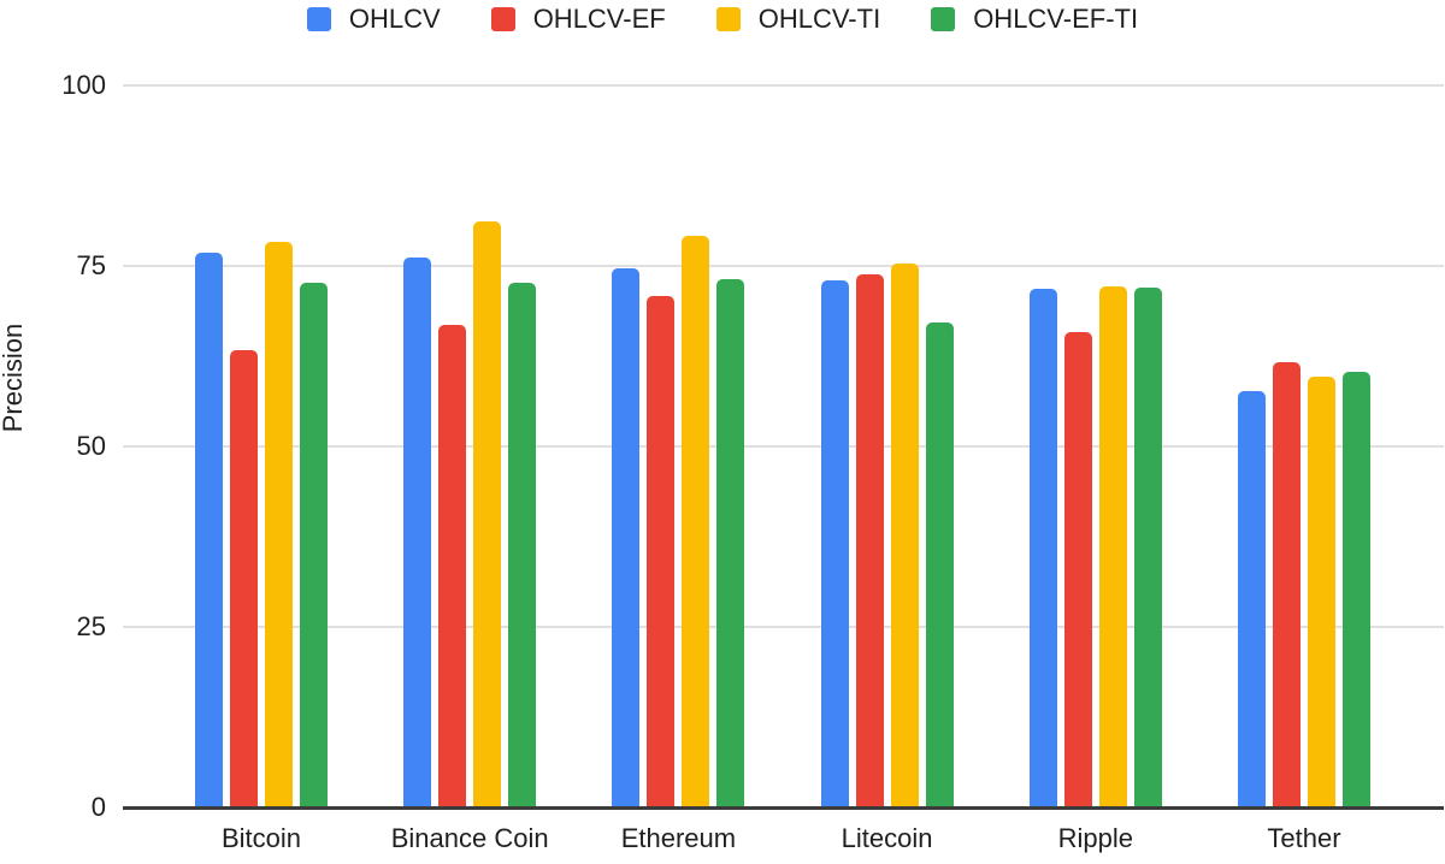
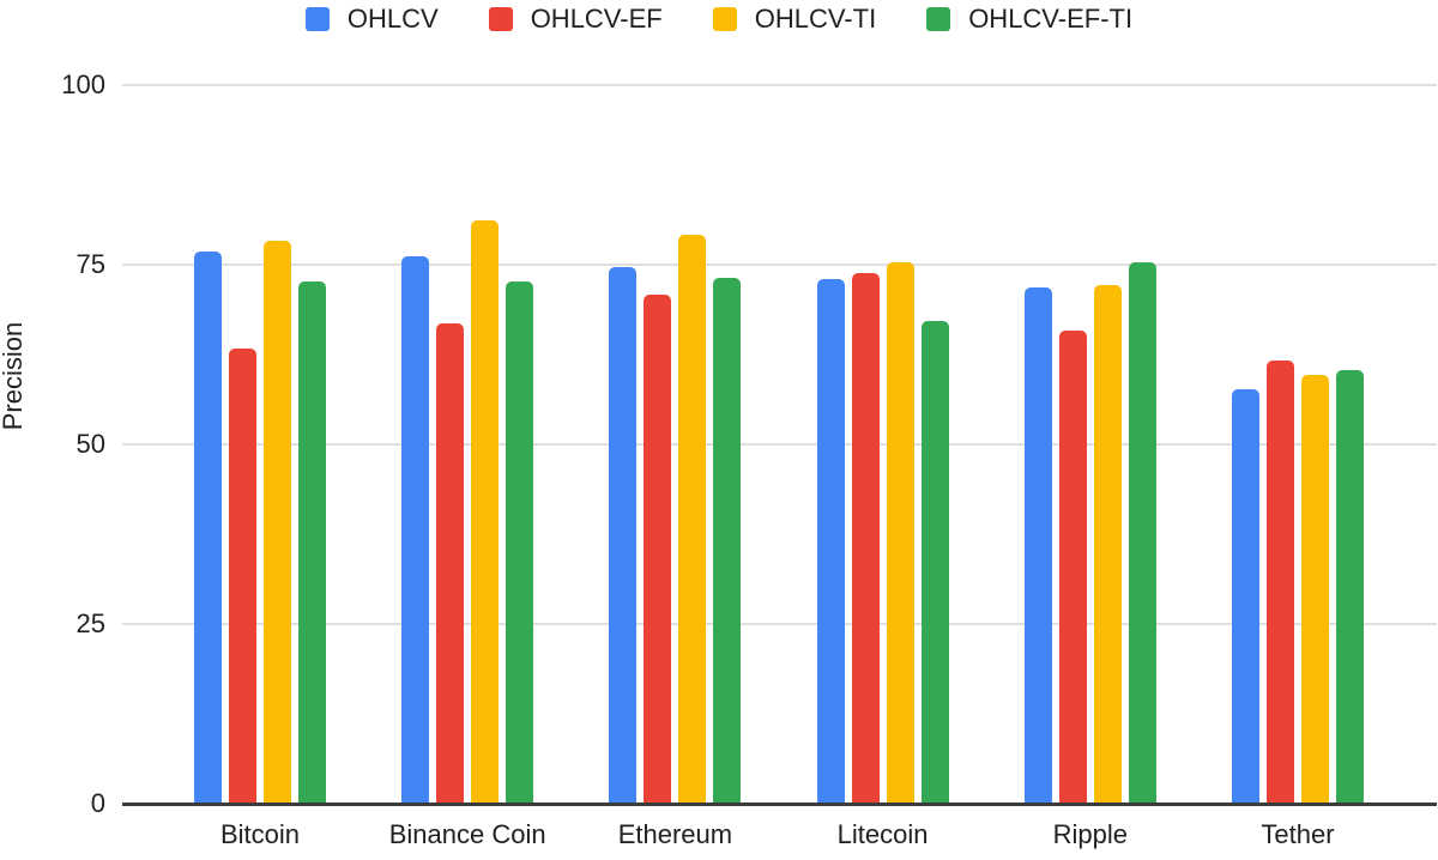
OHLCV-EF-TI/Ripple: 72 -> 75
